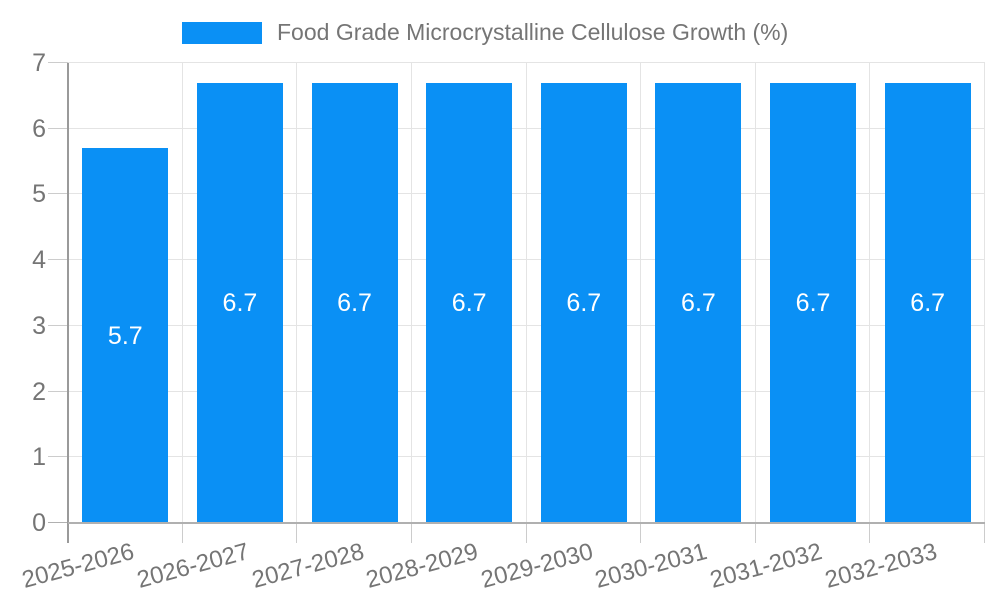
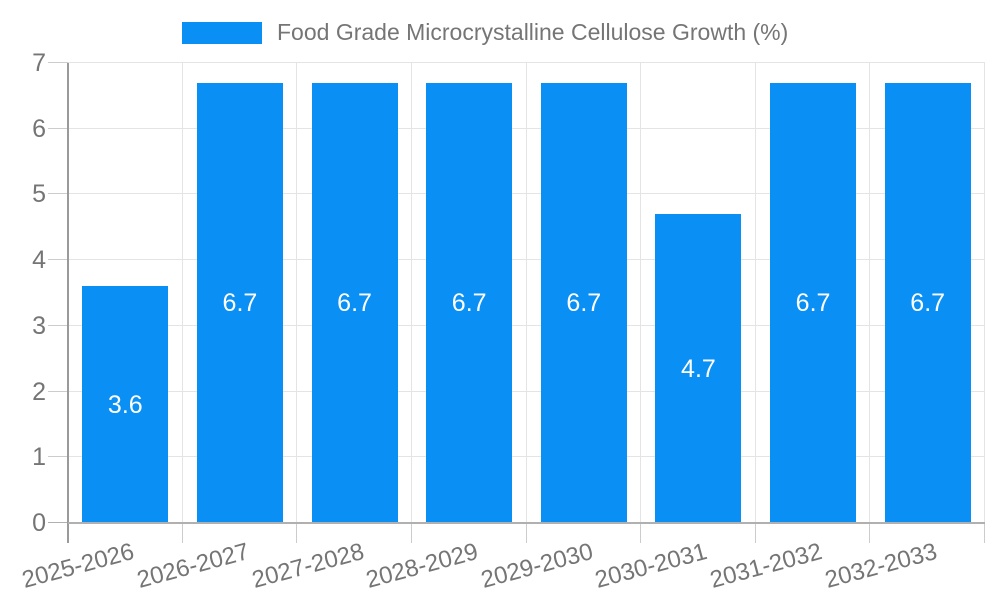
2025-2026: 5.7 -> 3.6
2030-2031: 6.7 -> 4.7
